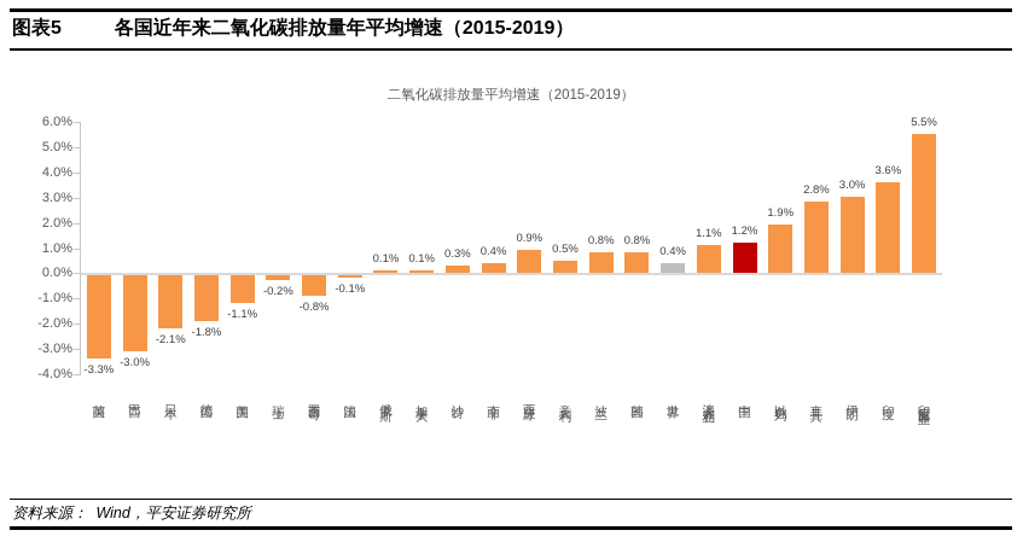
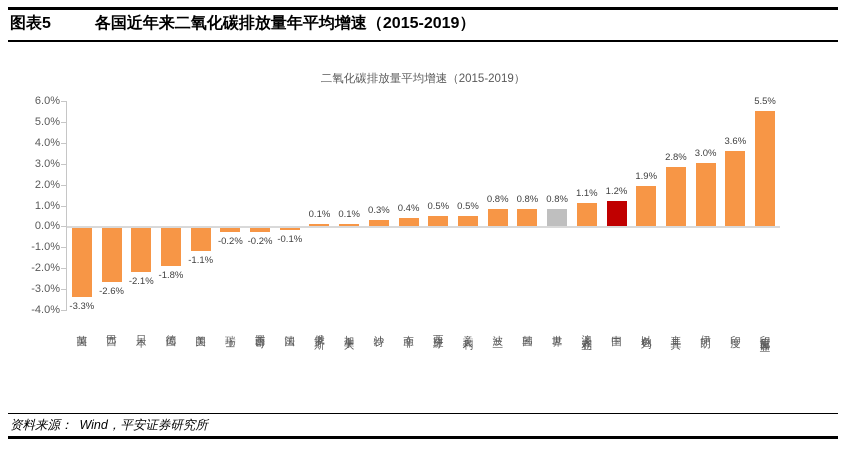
巴西: -3.0% -> -2.6%
墨西哥: -0.8% -> -0.2%
西班牙: 0.9% -> 0.5%
世界: 0.4% -> 0.8%
